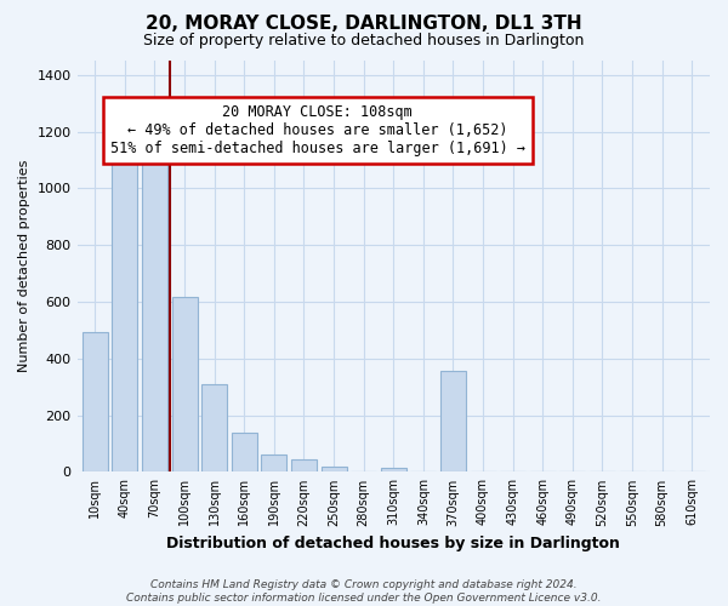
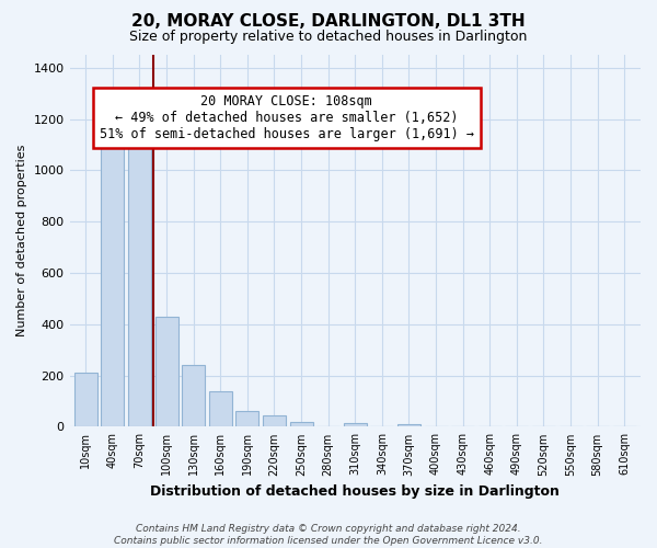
10sqm: 495 -> 210
100sqm: 615 -> 430
130sqm: 310 -> 240
370sqm: 355 -> 10
